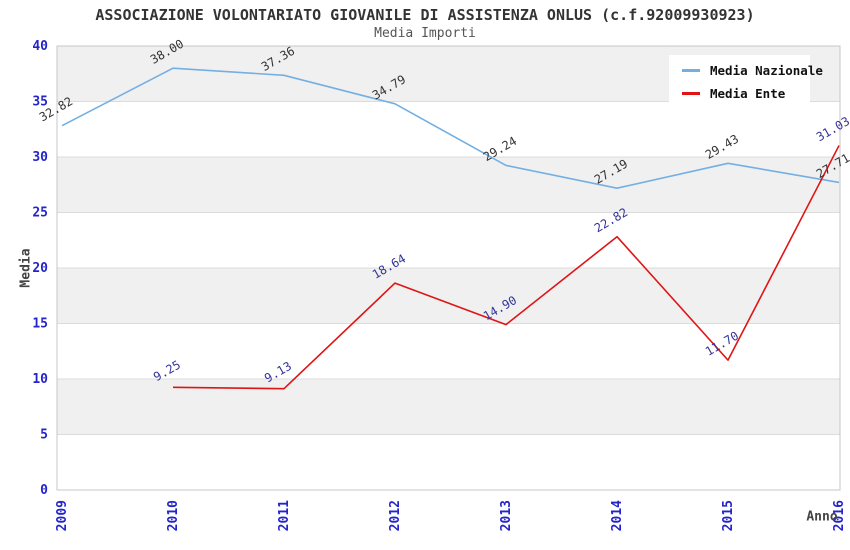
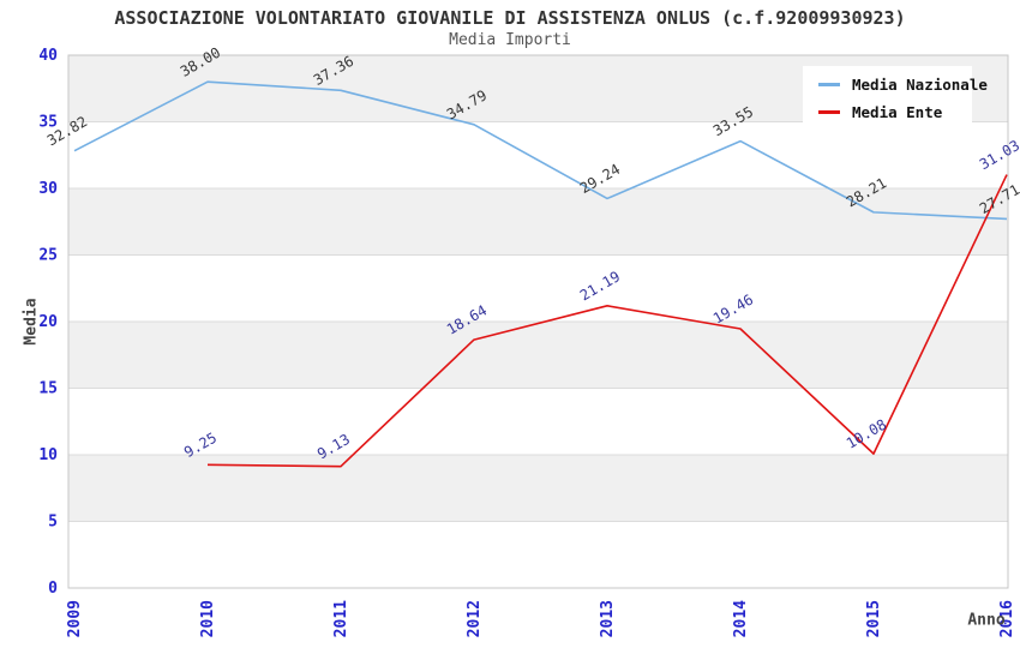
Media Ente/2013: 14.90 -> 21.19
Media Nazionale/2014: 27.19 -> 33.55
Media Ente/2014: 22.82 -> 19.46
Media Nazionale/2015: 29.43 -> 28.21
Media Ente/2015: 11.70 -> 10.08
